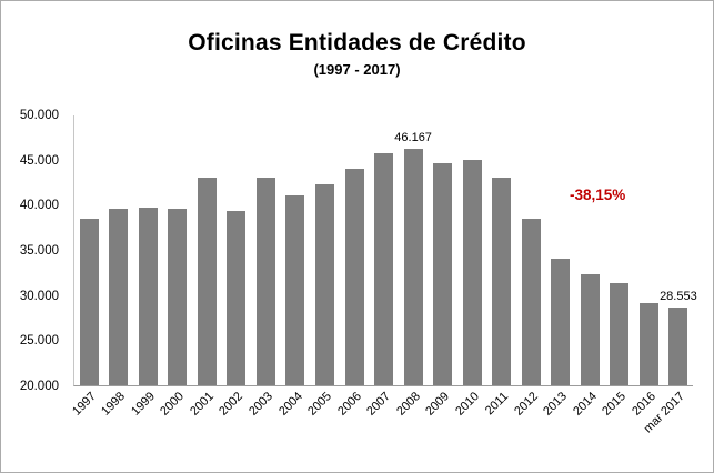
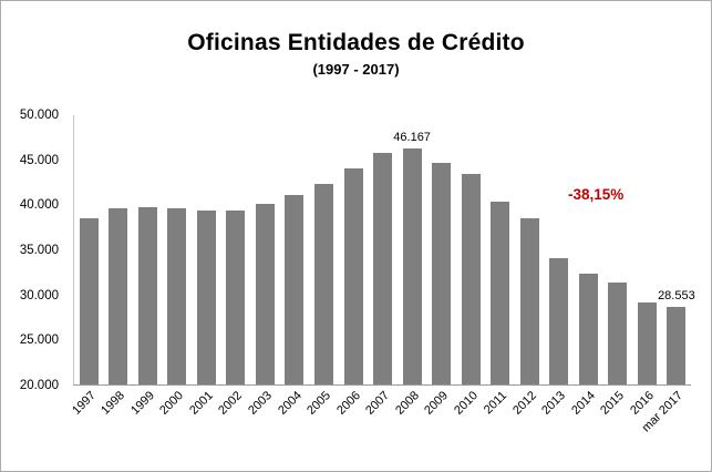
2001: 43000 -> 39000
2003: 43000 -> 40000
2010: 45000 -> 43000
2011: 43000 -> 40000
